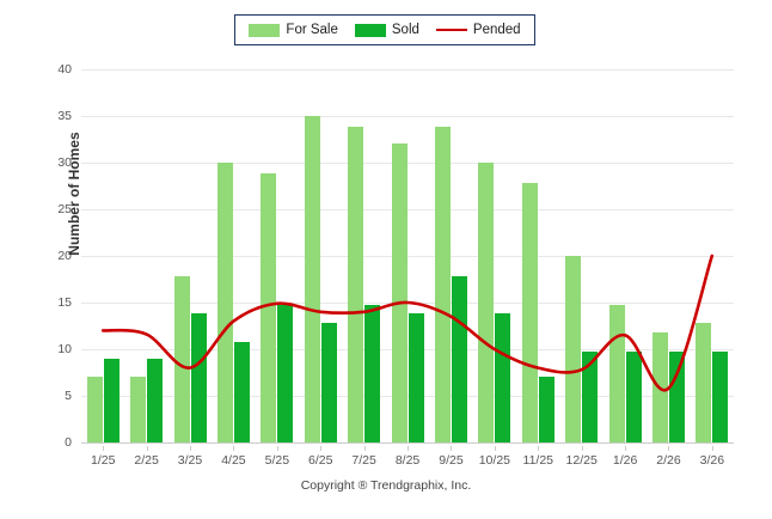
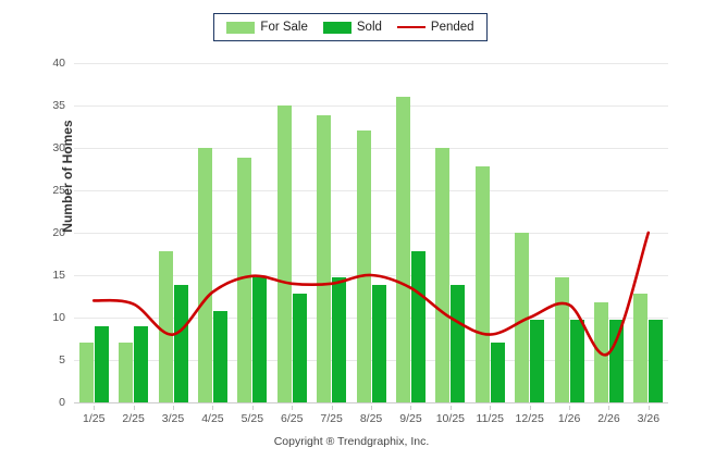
For Sale/9/25: 34 -> 36
Pended/12/25: 8 -> 10
